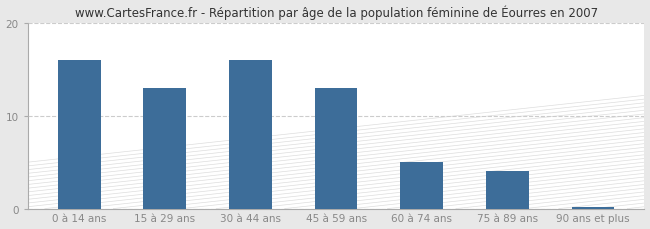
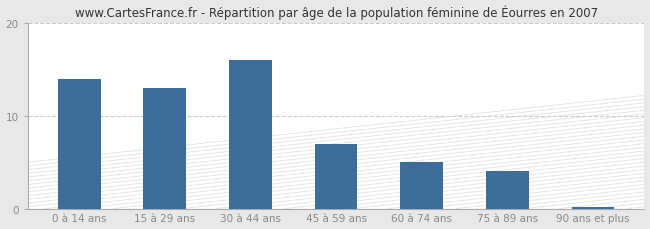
0 à 14 ans: 16.0 -> 14.0
45 à 59 ans: 13.0 -> 7.0
